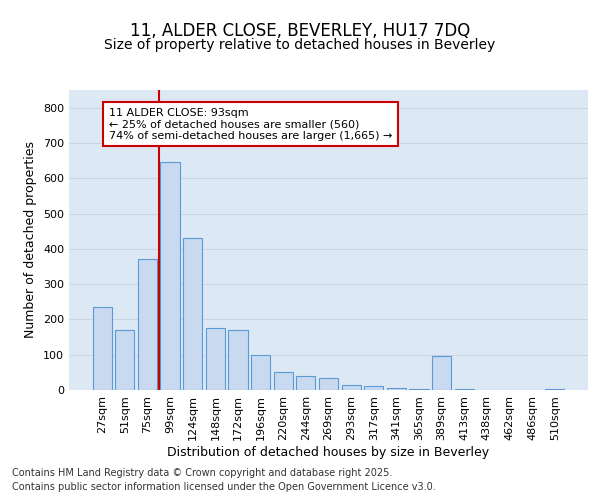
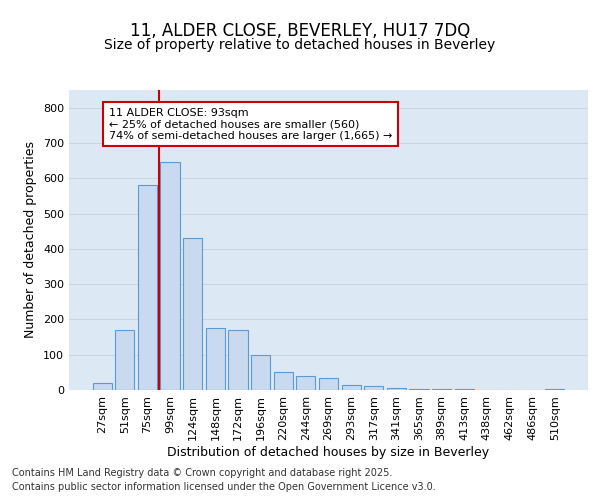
27sqm: 235 -> 20
75sqm: 370 -> 580
389sqm: 95 -> 3
